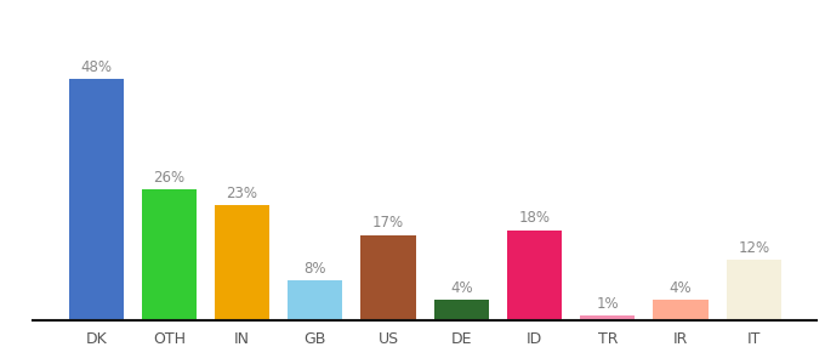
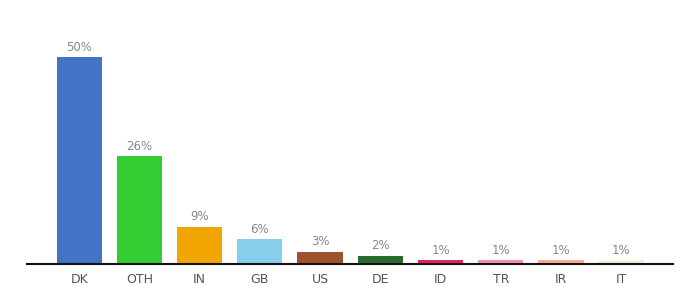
DK: 48% -> 50%
IN: 23% -> 9%
GB: 8% -> 6%
US: 17% -> 3%
DE: 4% -> 2%
ID: 18% -> 1%
IR: 4% -> 1%
IT: 12% -> 1%
